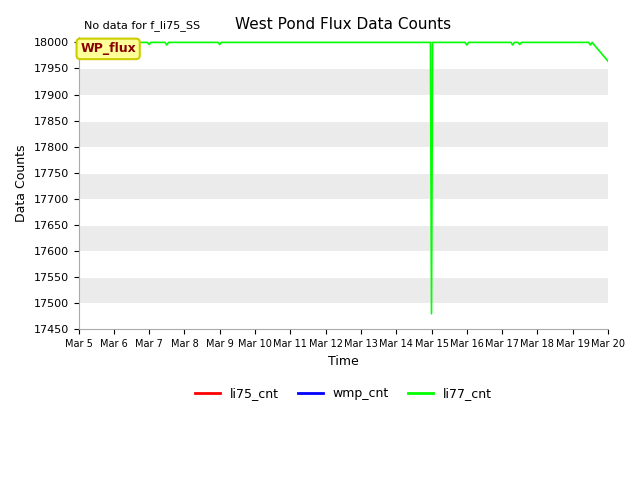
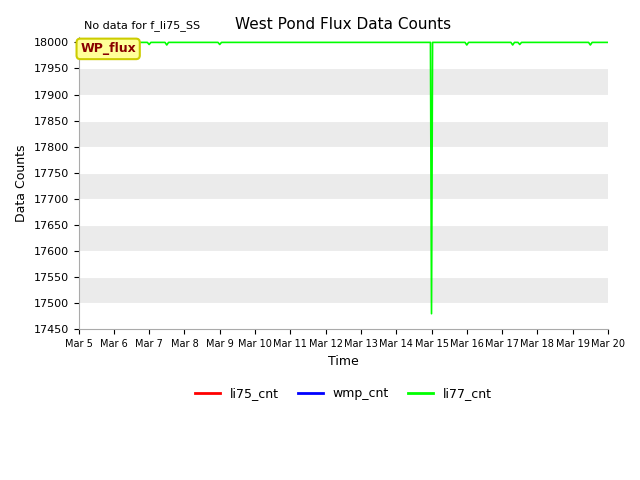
Mar 20: 17964 -> 18000
